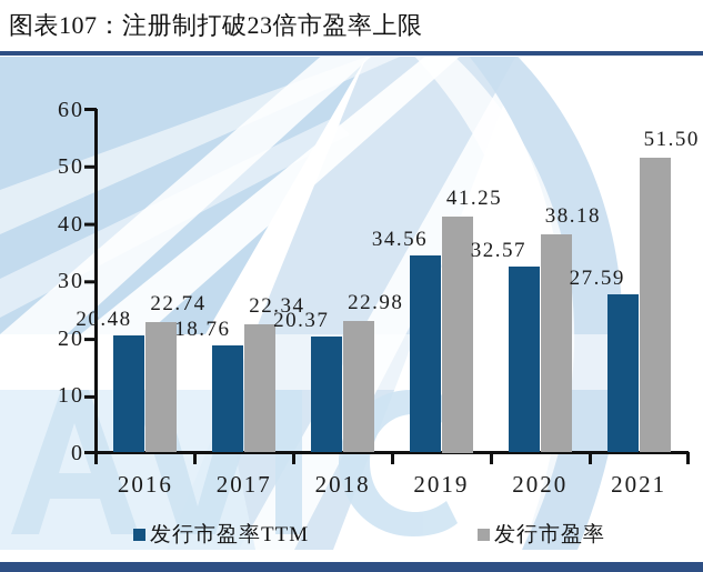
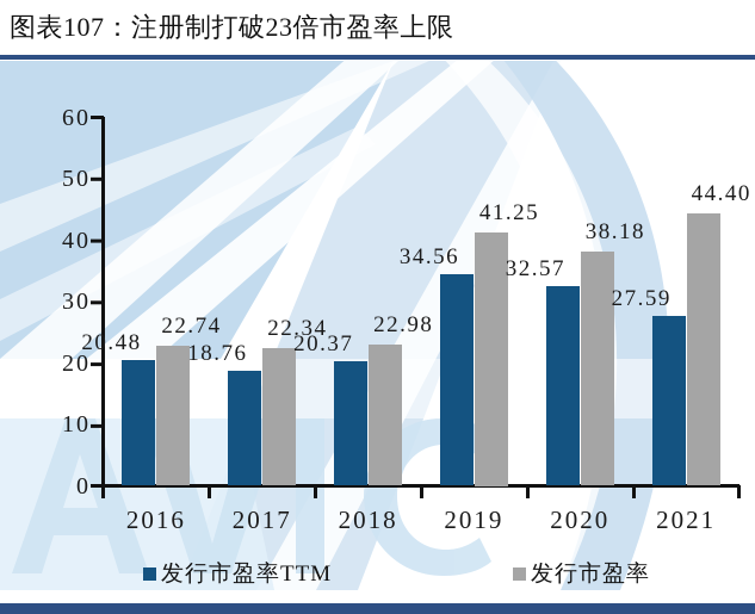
发行市盈率/2021: 51.50 -> 44.40
